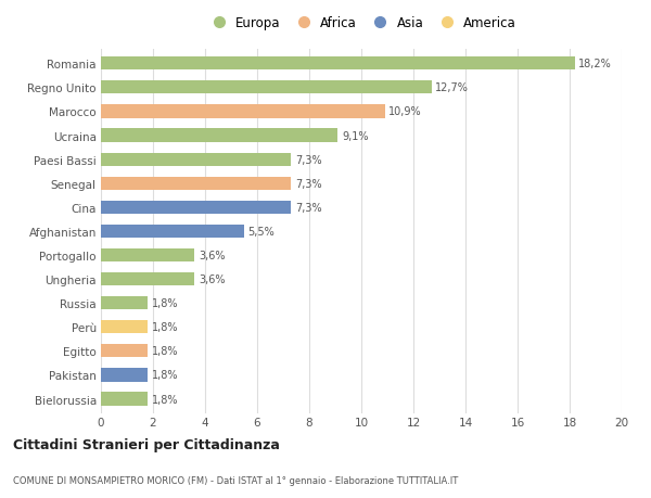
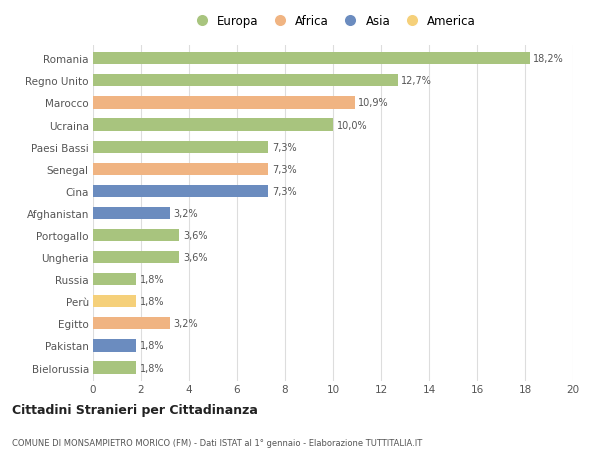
Ucraina: 9,1% -> 10,0%
Afghanistan: 5,5% -> 3,2%
Egitto: 1,8% -> 3,2%
